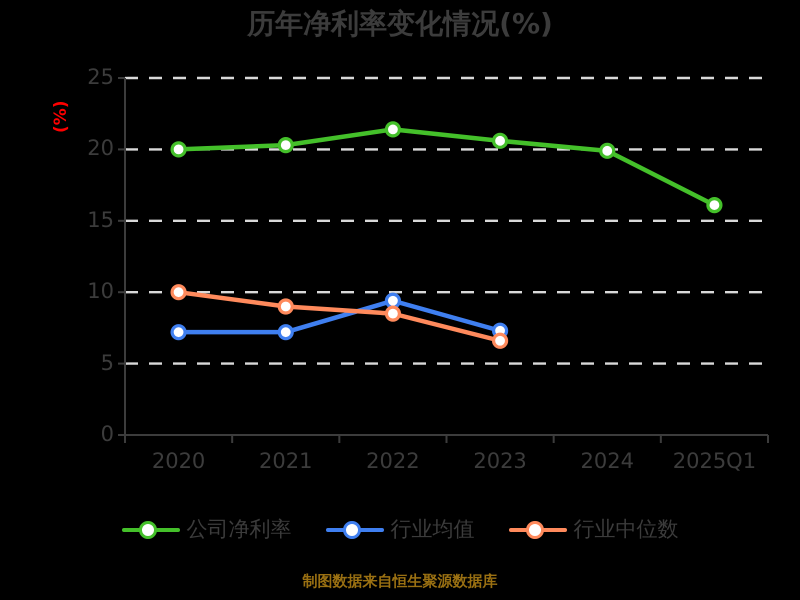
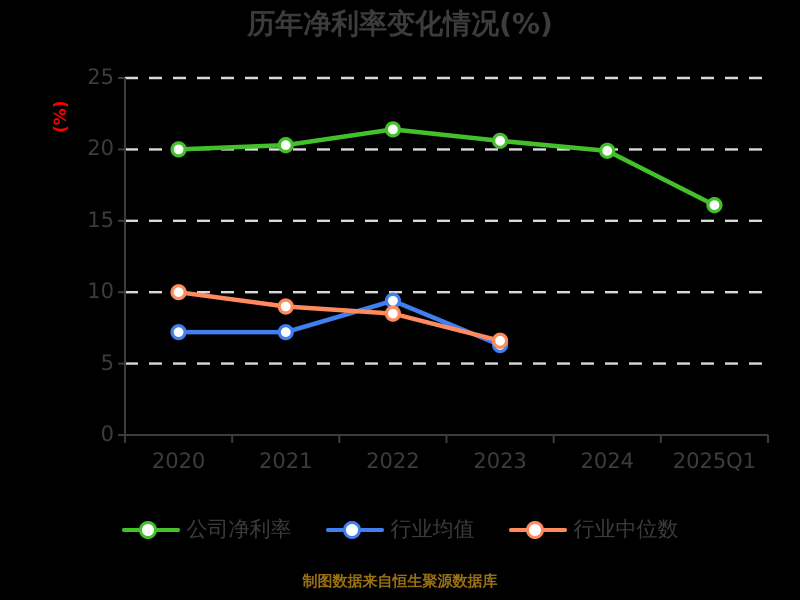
行业均值/2023: 7.3 -> 6.3
